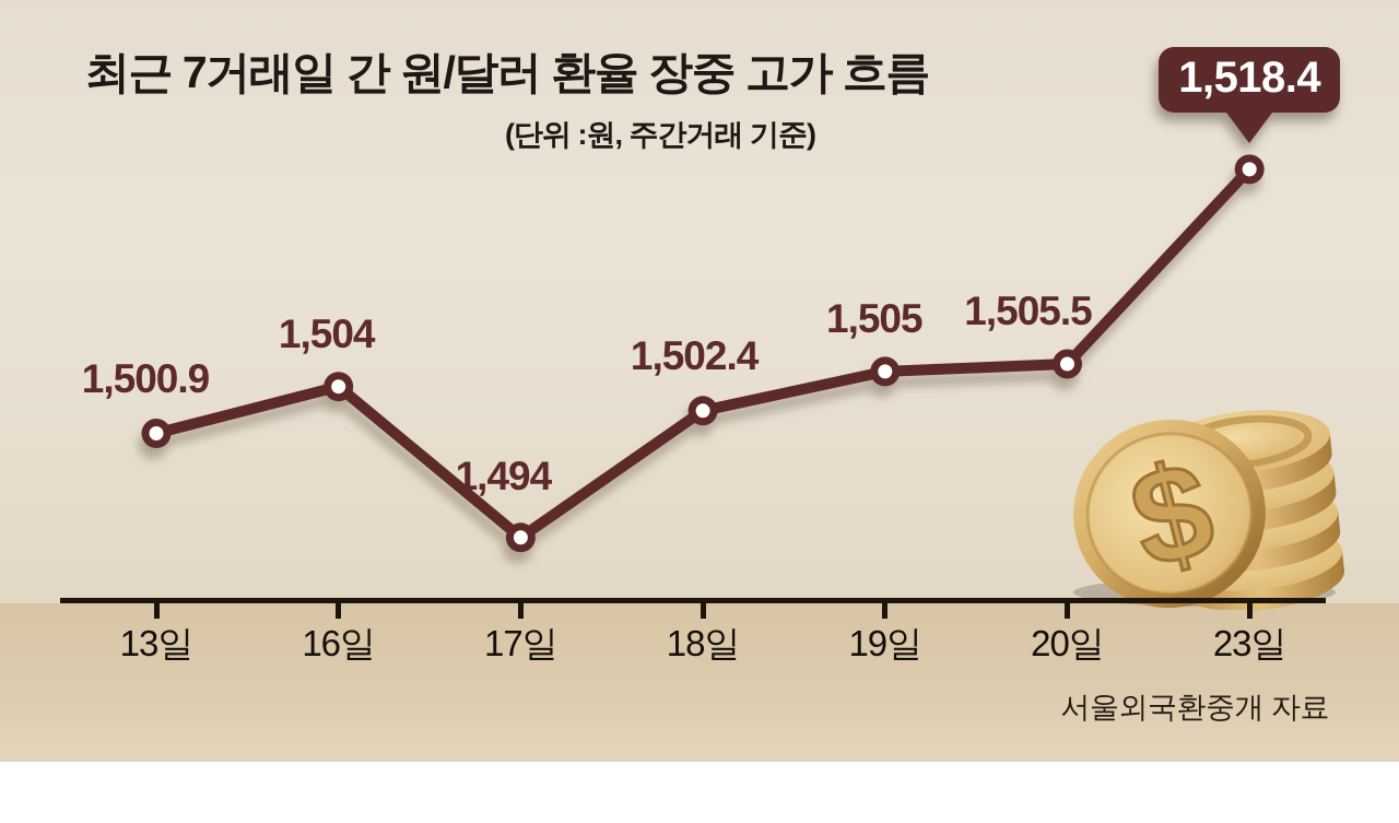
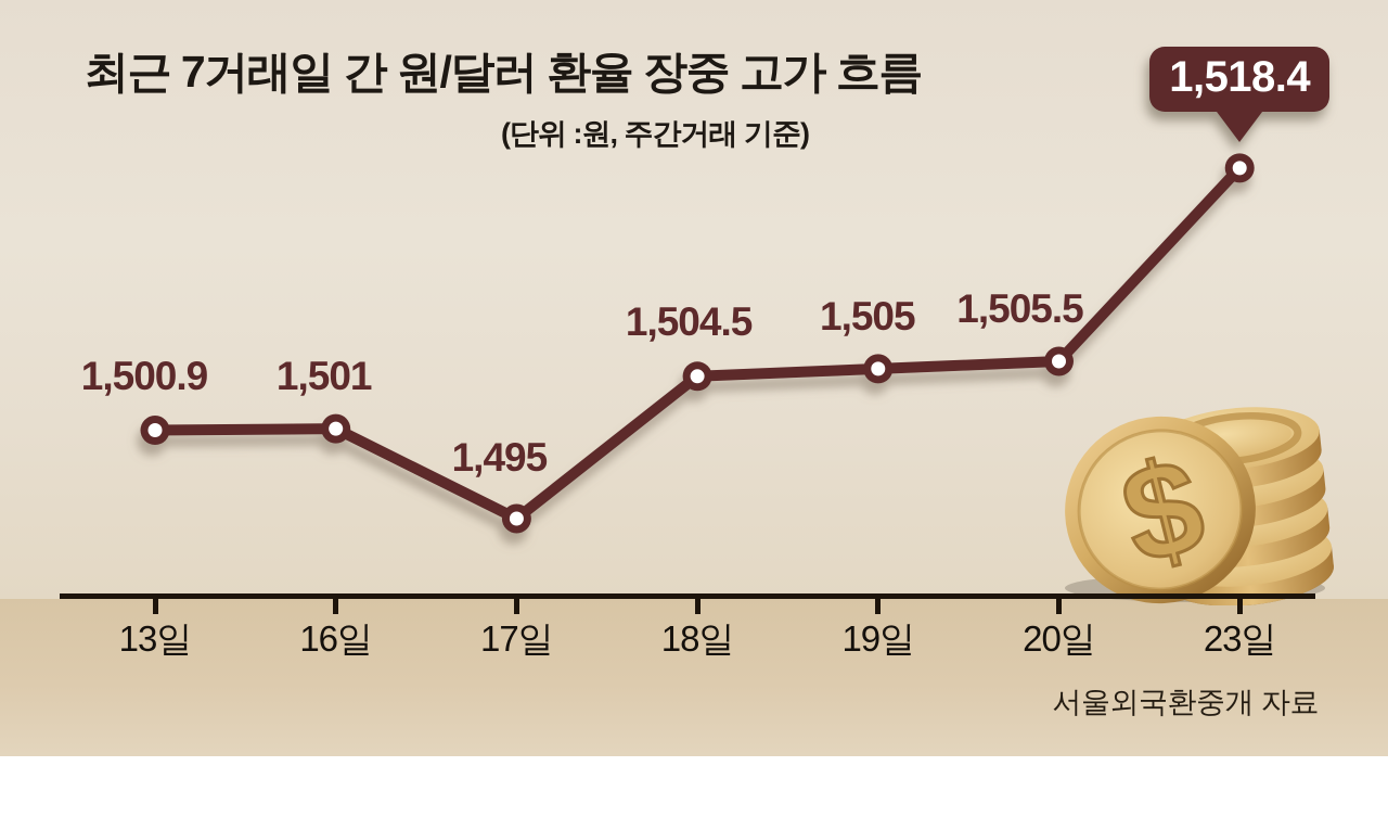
16일: 1,504 -> 1,501
17일: 1,494 -> 1,495
18일: 1,502.4 -> 1,504.5
